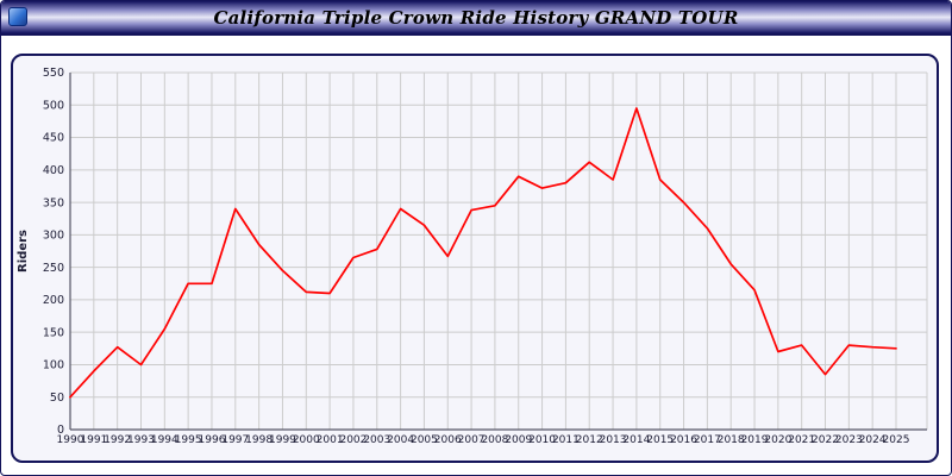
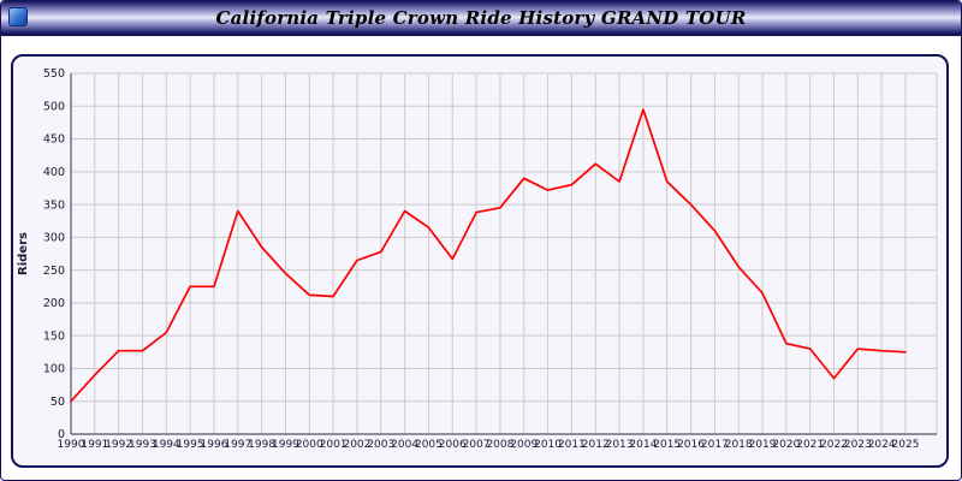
1993: 100 -> 130
2020: 120 -> 140
